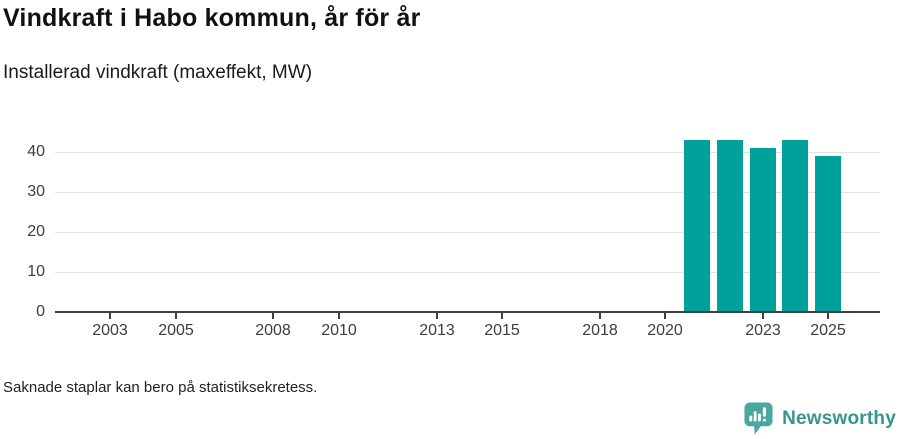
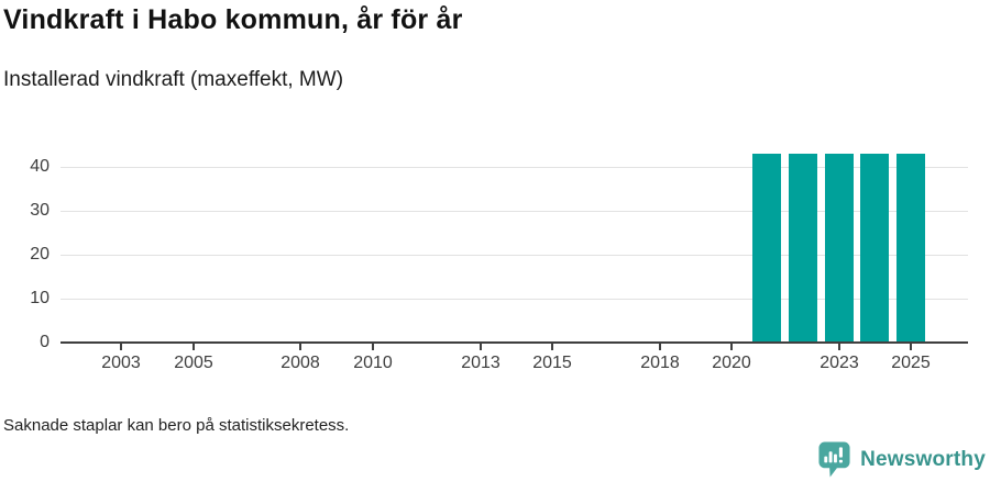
2023: 41 -> 43
2025: 39 -> 43
